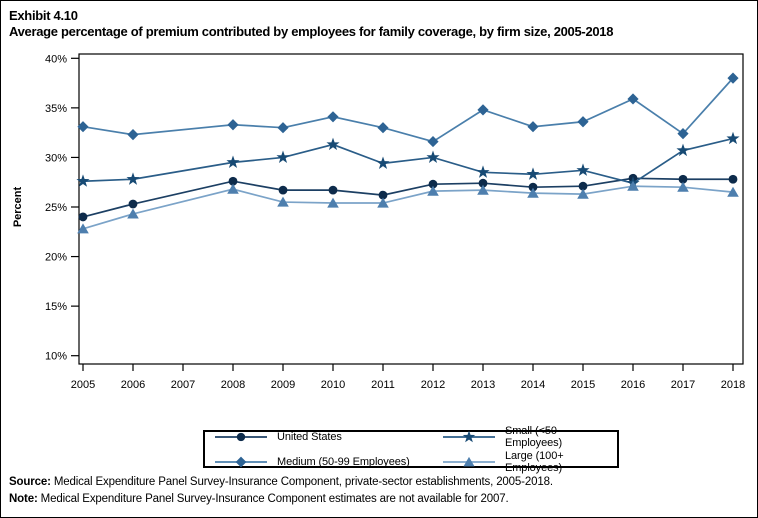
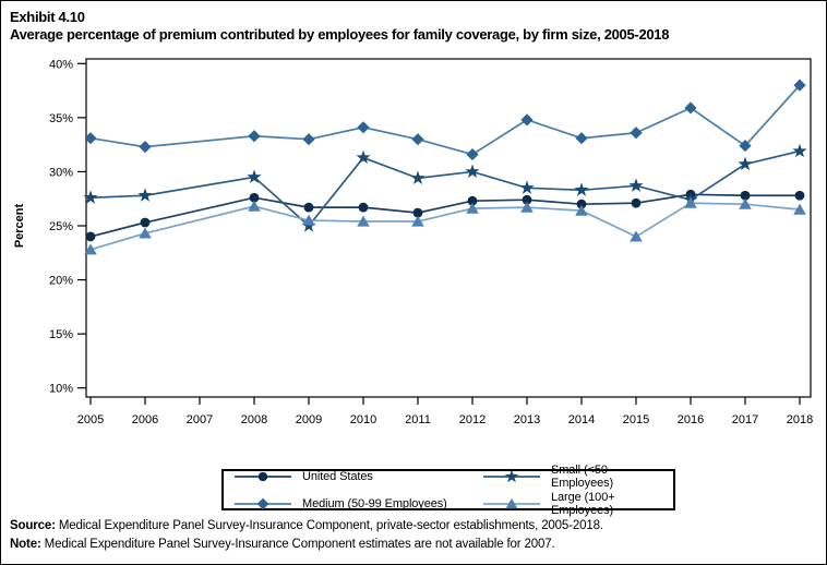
Small (<50 Employees)/2009: 30% -> 25%
Large (100+ Employees)/2015: 26% -> 24%
